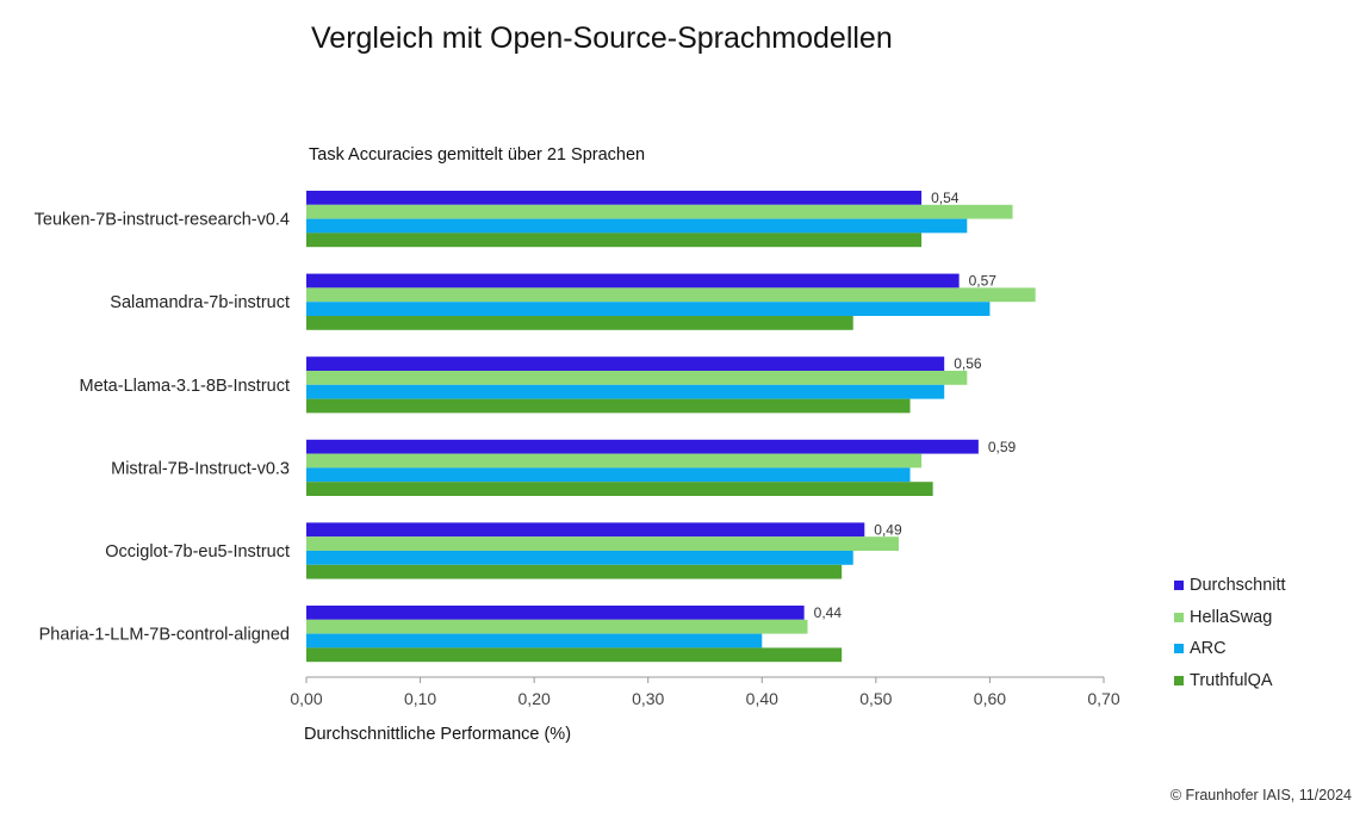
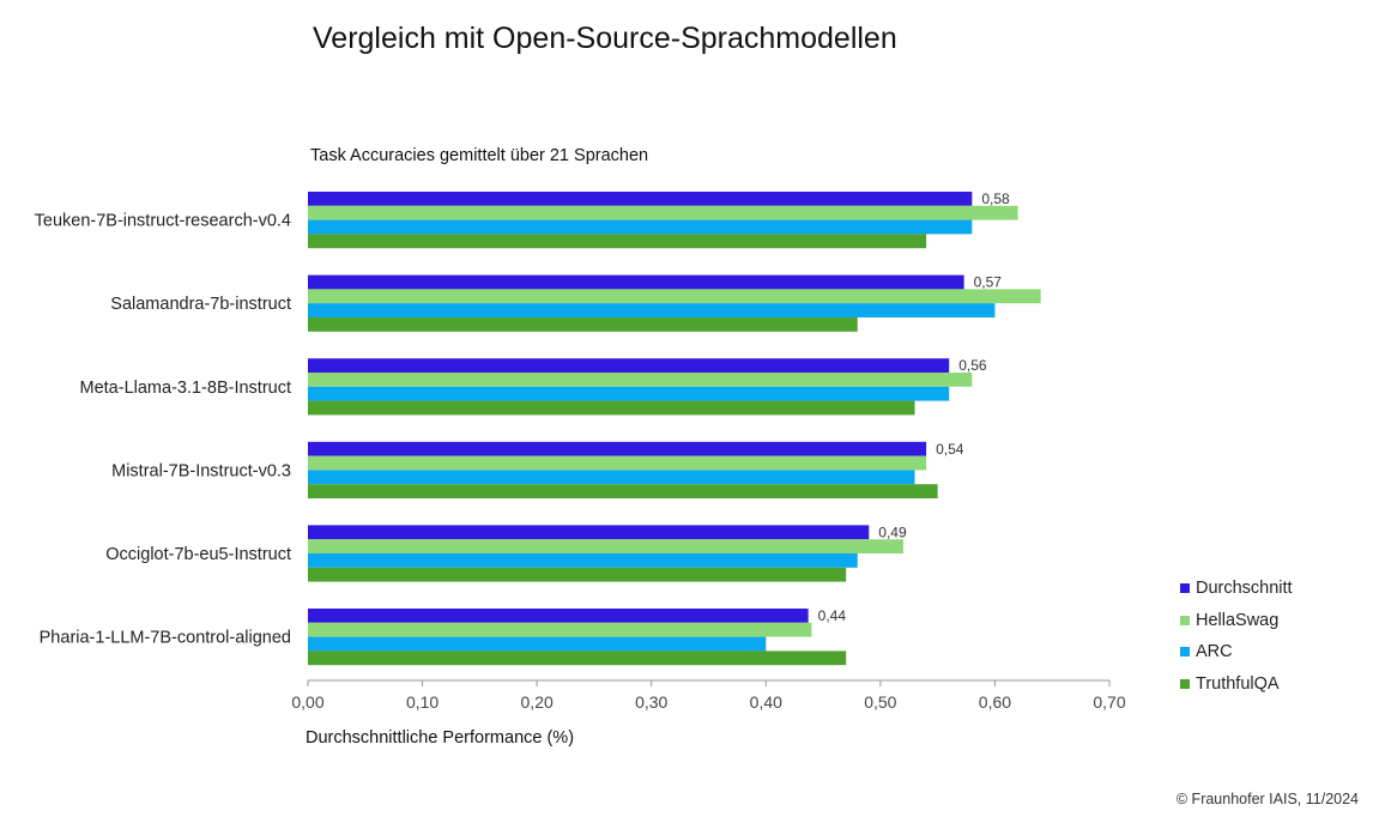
Durchschnitt/Teuken-7B-instruct-research-v0.4: 0,54 -> 0,58
Durchschnitt/Mistral-7B-Instruct-v0.3: 0,59 -> 0,54
